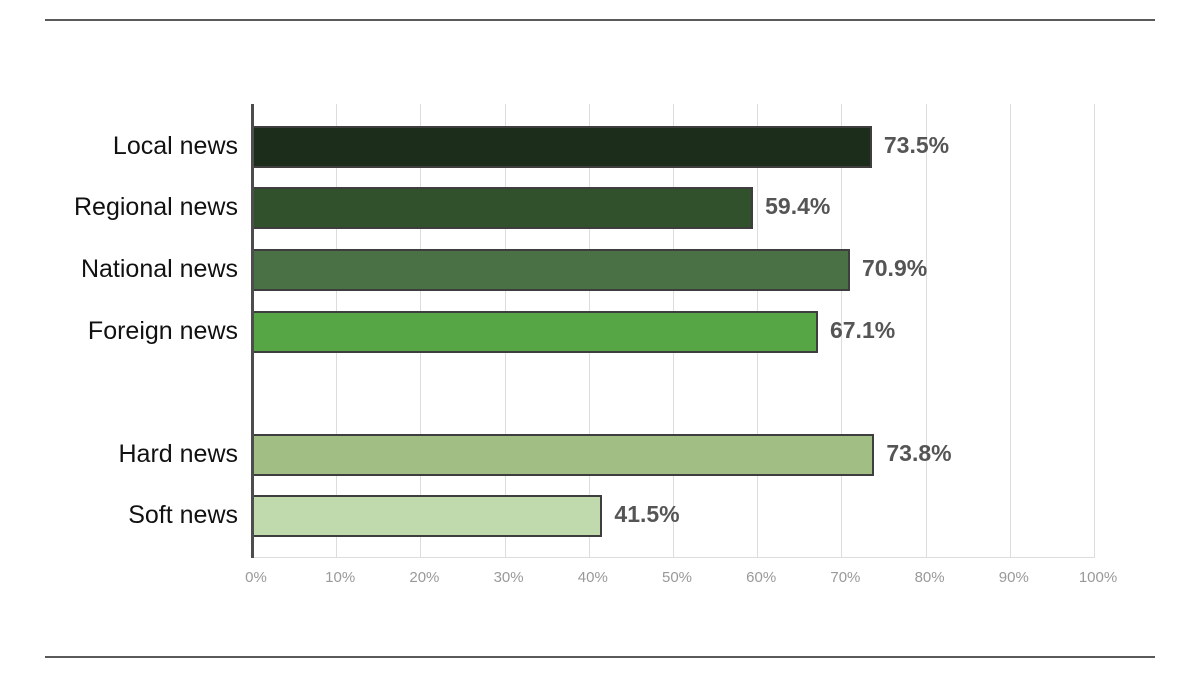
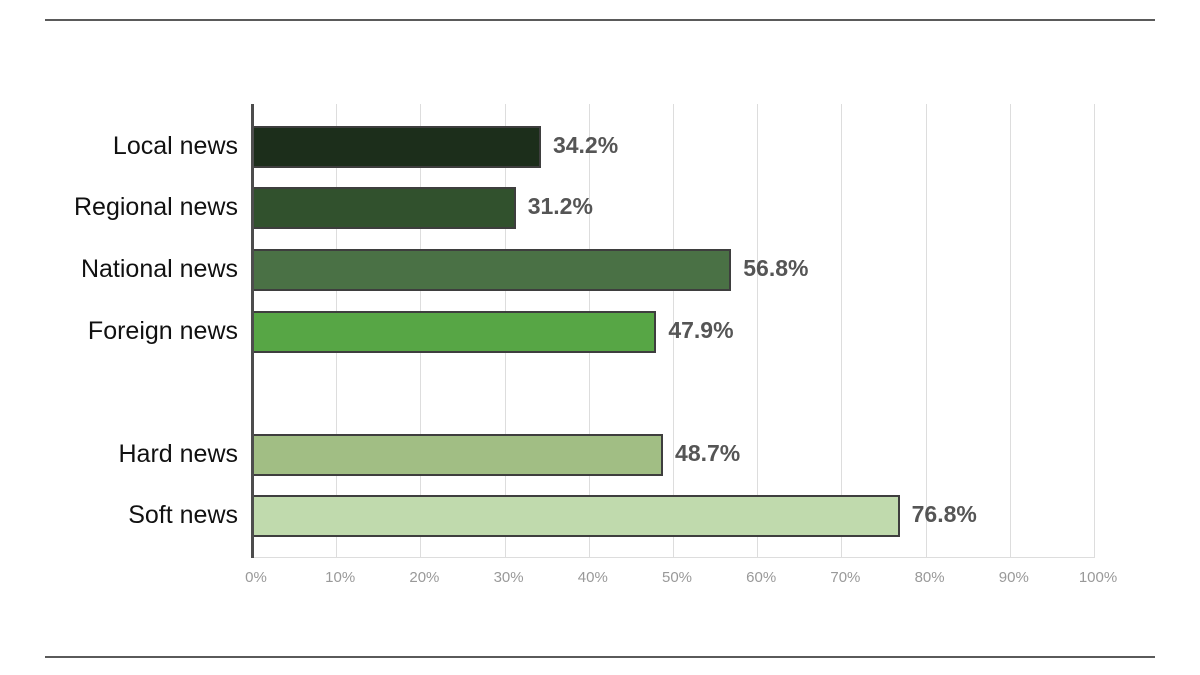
Local news: 73.5% -> 34.2%
Regional news: 59.4% -> 31.2%
National news: 70.9% -> 56.8%
Foreign news: 67.1% -> 47.9%
Hard news: 73.8% -> 48.7%
Soft news: 41.5% -> 76.8%
